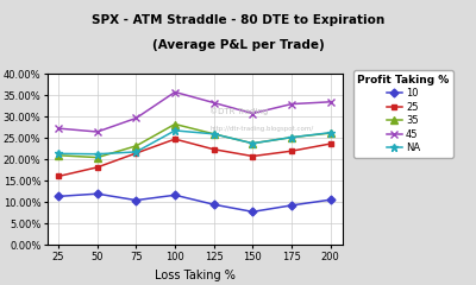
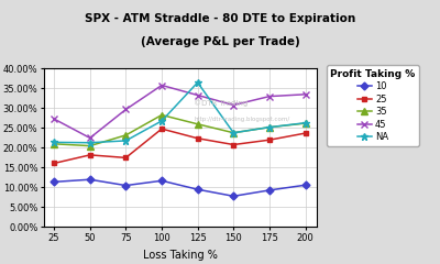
45/50: 26.5% -> 22.5%
25/75: 21.5% -> 17.5%
NA/125: 26.0% -> 36.5%
